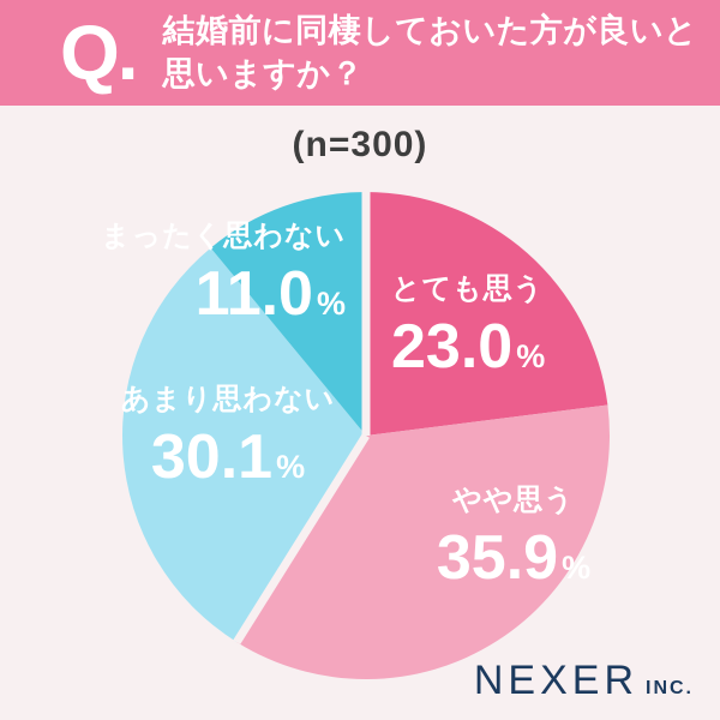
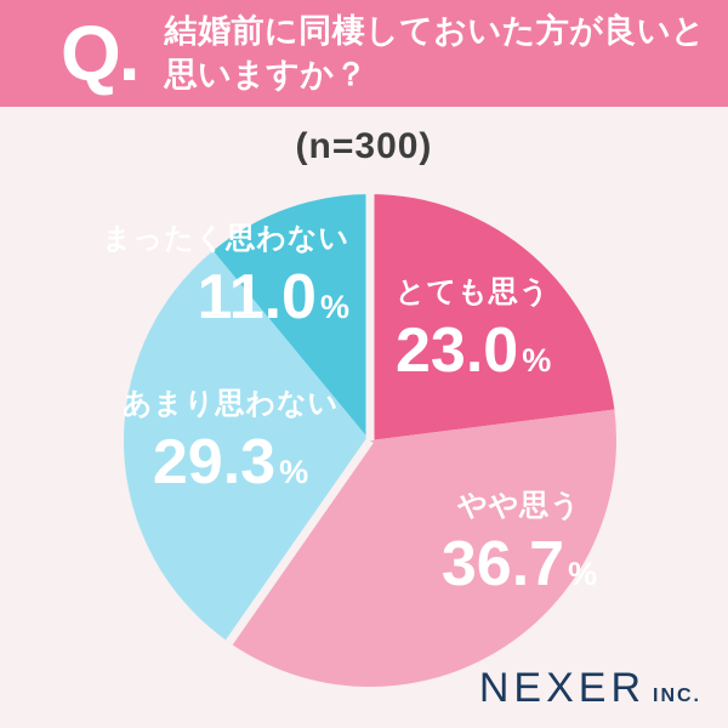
やや思う: 35.9 -> 36.7
あまり思わない: 30.1 -> 29.3
